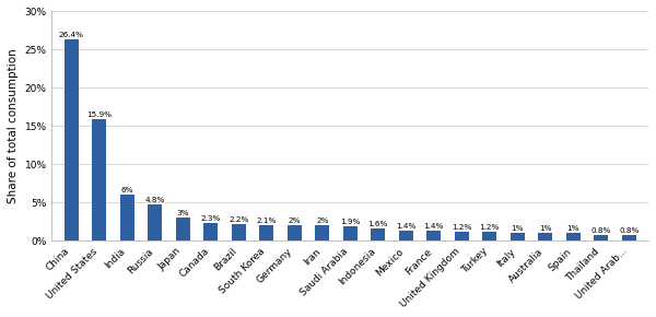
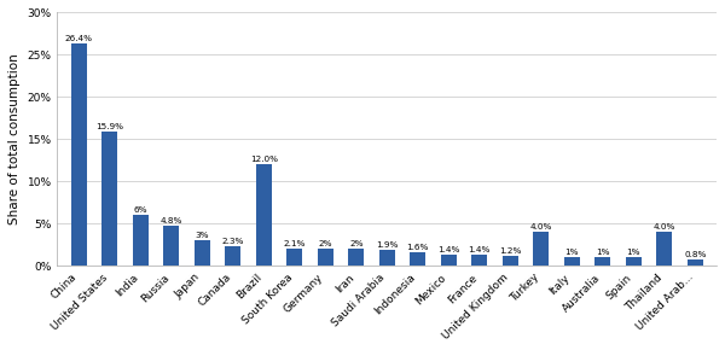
Brazil: 2.2% -> 12.0%
Turkey: 1.2% -> 4.0%
Thailand: 0.8% -> 4.0%
